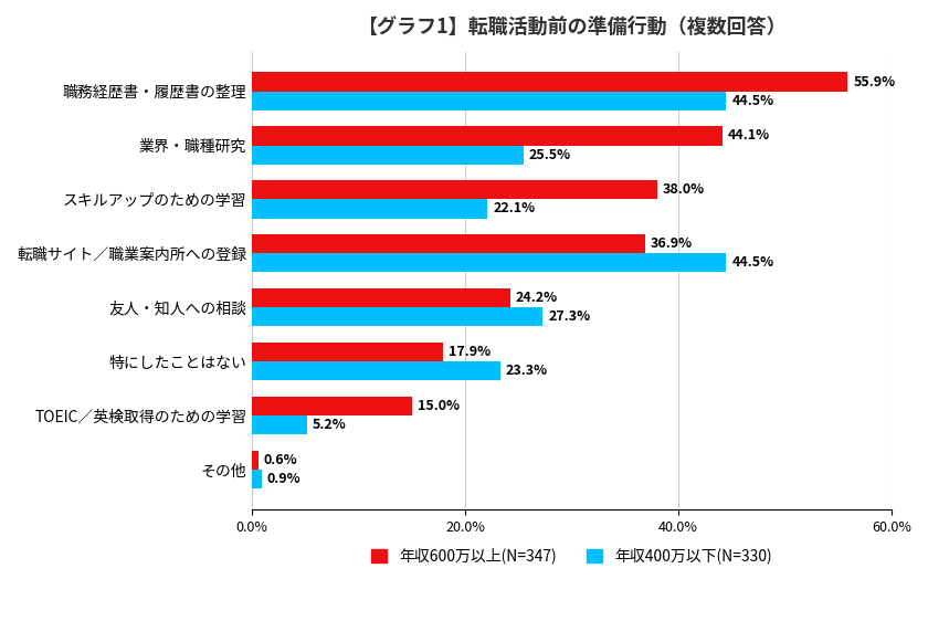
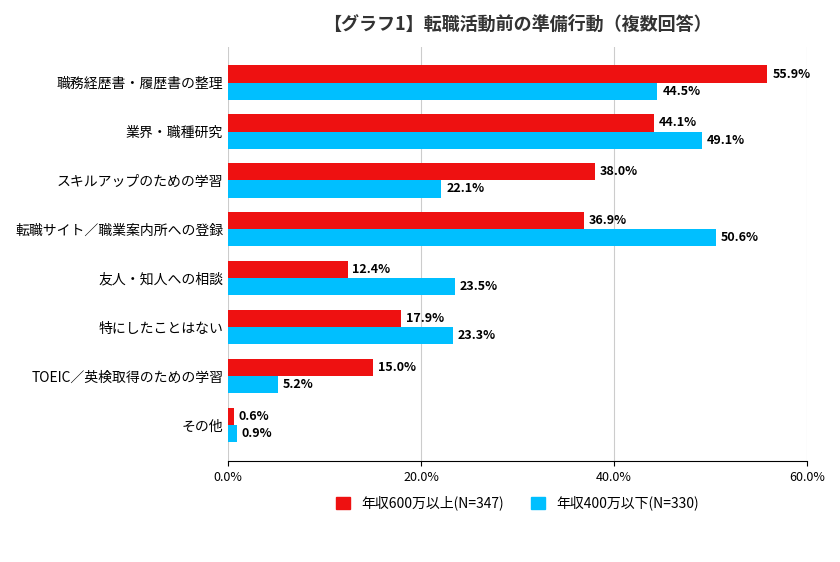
年収400万以下(N=330)/業界・職種研究: 25.5% -> 49.1%
年収400万以下(N=330)/転職サイト／職業案内所への登録: 44.5% -> 50.6%
年収600万以上(N=347)/友人・知人への相談: 24.2% -> 12.4%
年収400万以下(N=330)/友人・知人への相談: 27.3% -> 23.5%
